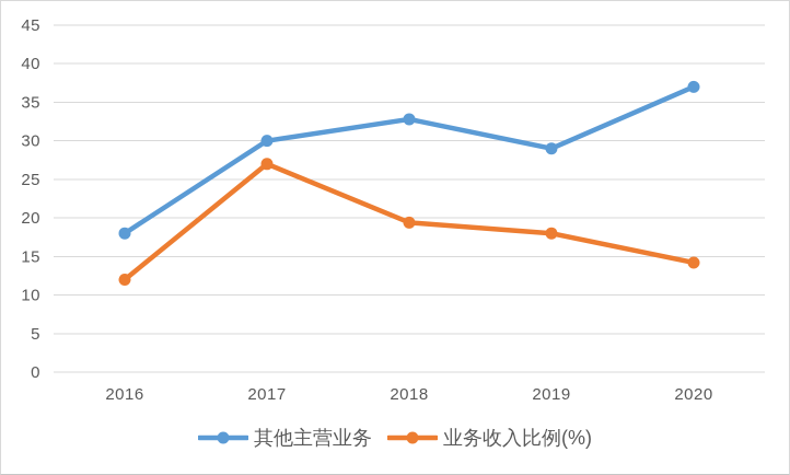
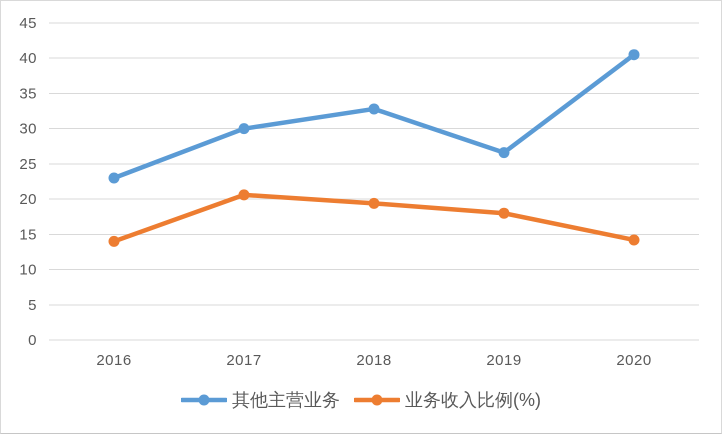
其他主营业务/2016: 18 -> 23
业务收入比例(%)/2016: 12 -> 14
业务收入比例(%)/2017: 27 -> 21
其他主营业务/2019: 29 -> 27
其他主营业务/2020: 37 -> 40
